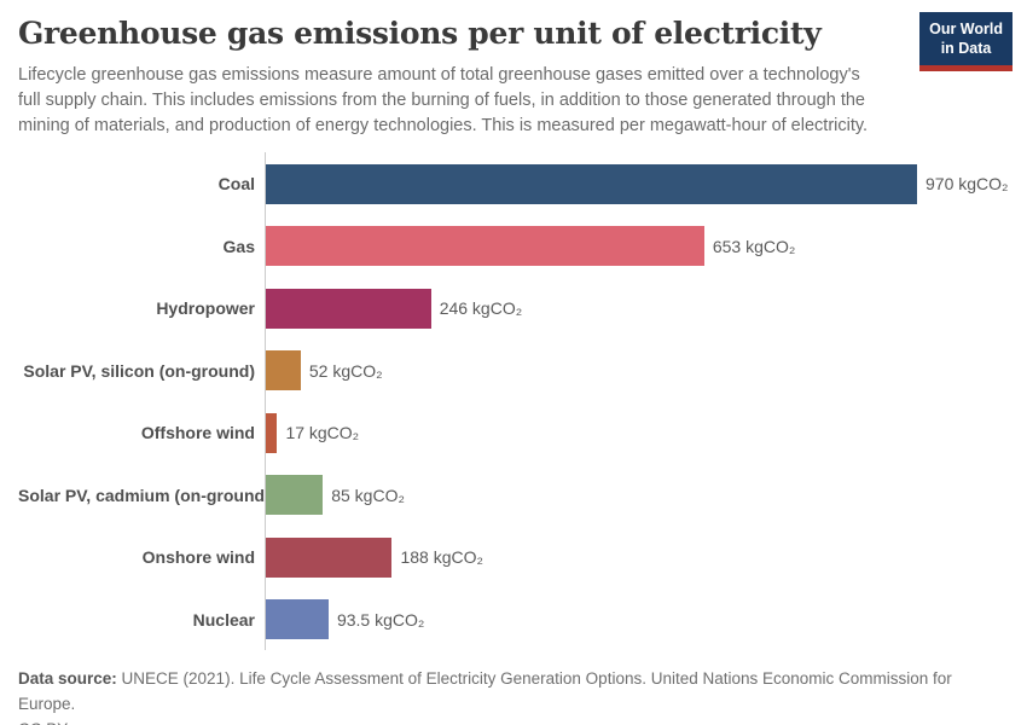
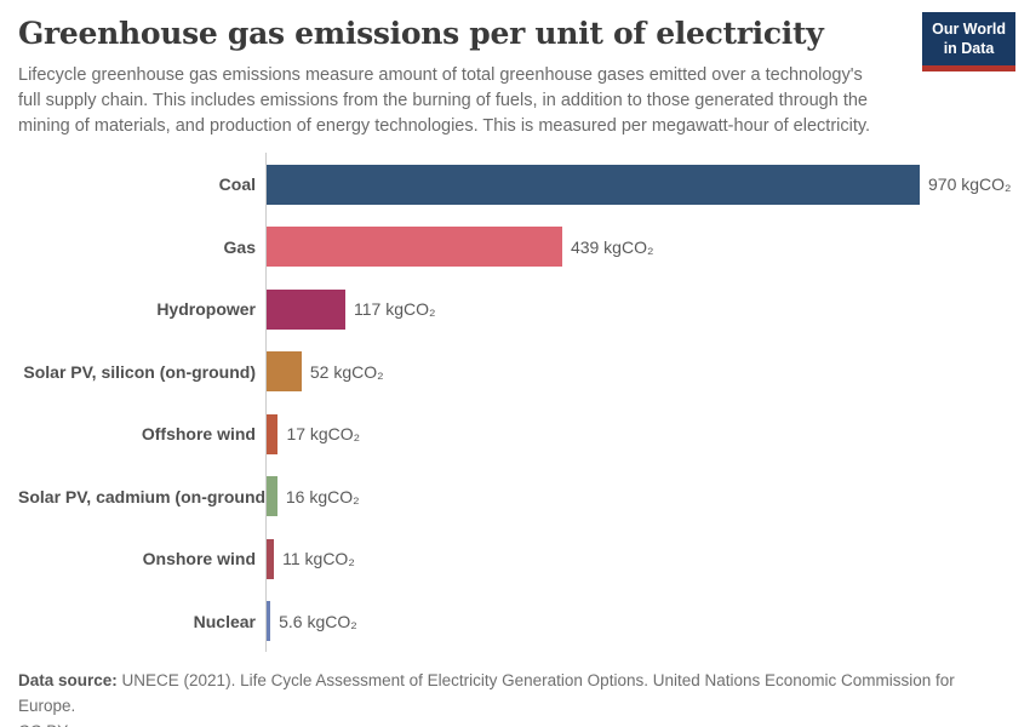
Gas: 653 -> 439
Hydropower: 246 -> 117
Solar PV, cadmium (on-ground): 85 -> 16
Onshore wind: 188 -> 11
Nuclear: 93.5 -> 5.6
